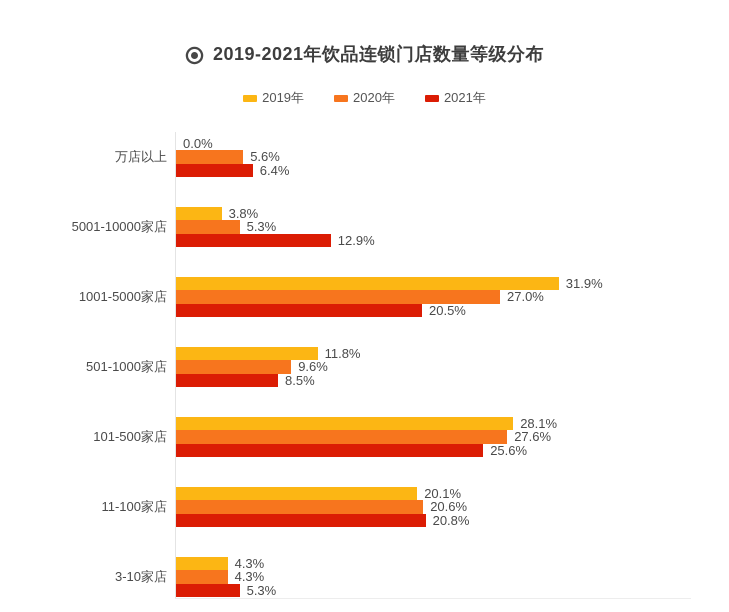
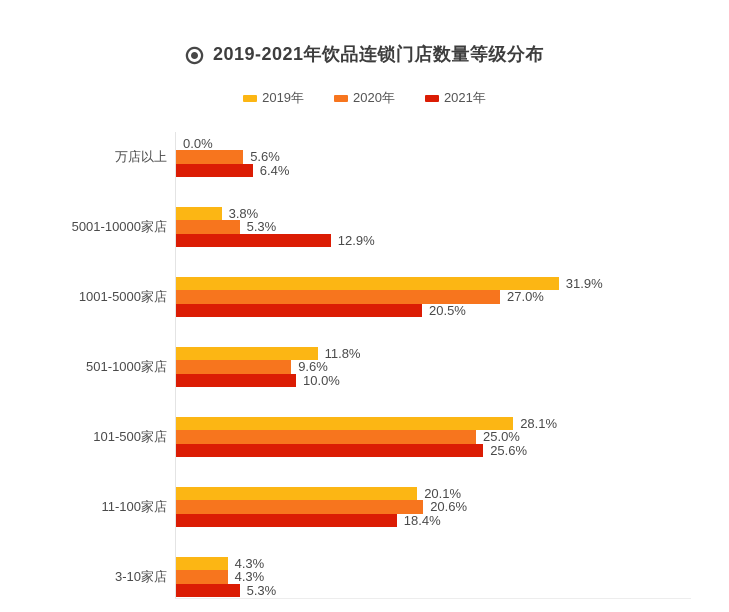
2021年/501-1000家店: 8.5% -> 10.0%
2020年/101-500家店: 27.6% -> 25.0%
2021年/11-100家店: 20.8% -> 18.4%
